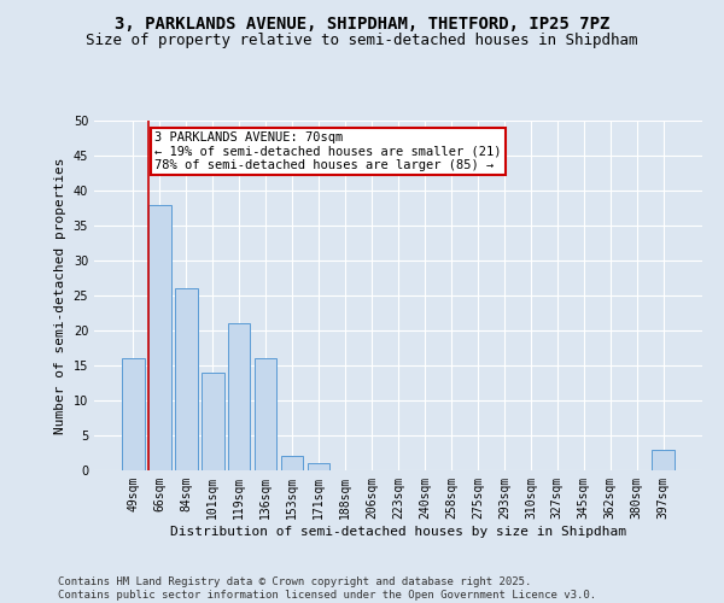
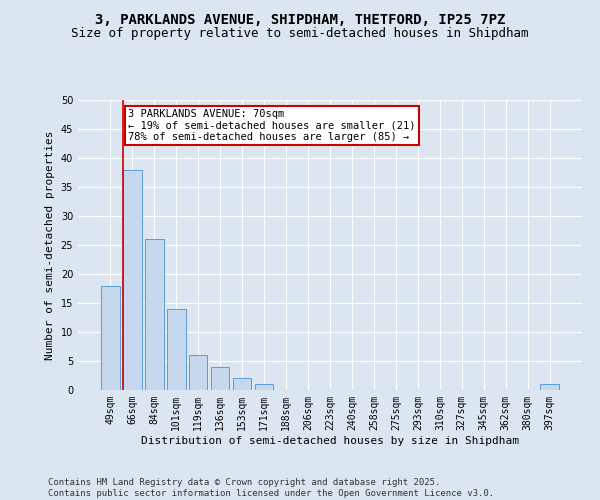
49sqm: 16 -> 18
119sqm: 21 -> 6
136sqm: 16 -> 4
397sqm: 3 -> 1
